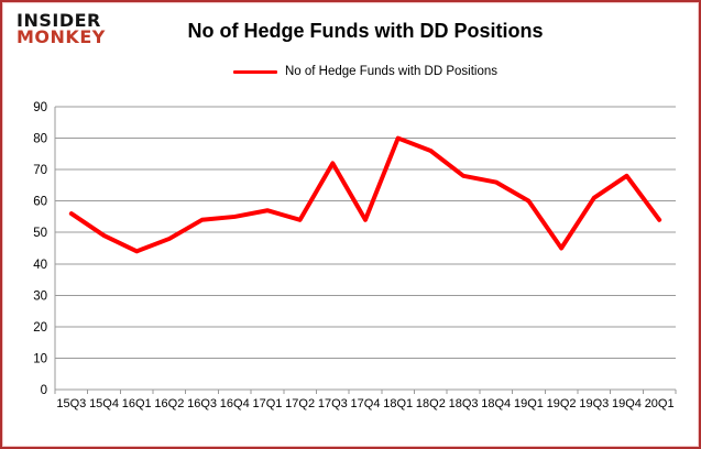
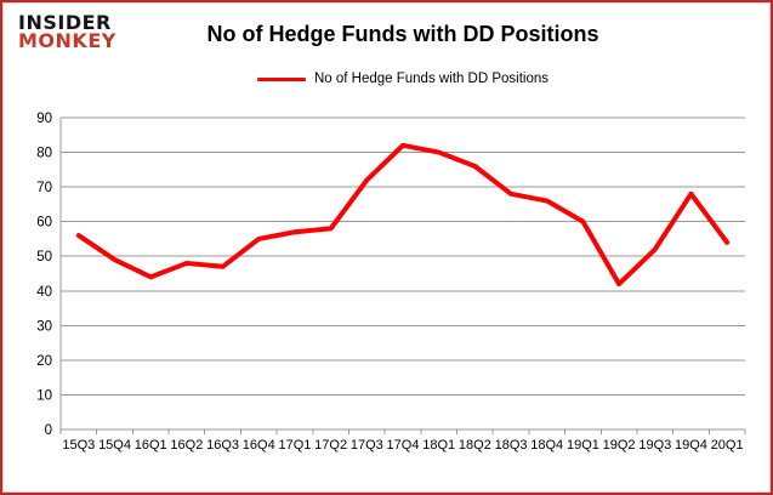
16Q3: 54 -> 47
17Q2: 54 -> 58
17Q4: 54 -> 82
19Q2: 45 -> 42
19Q3: 61 -> 52
